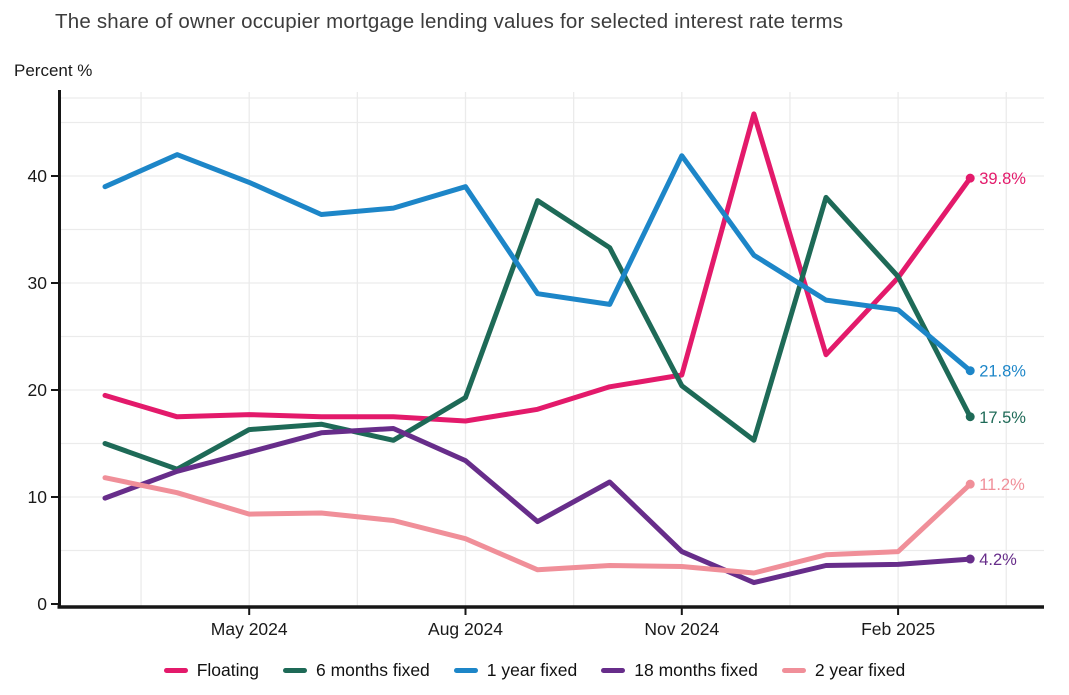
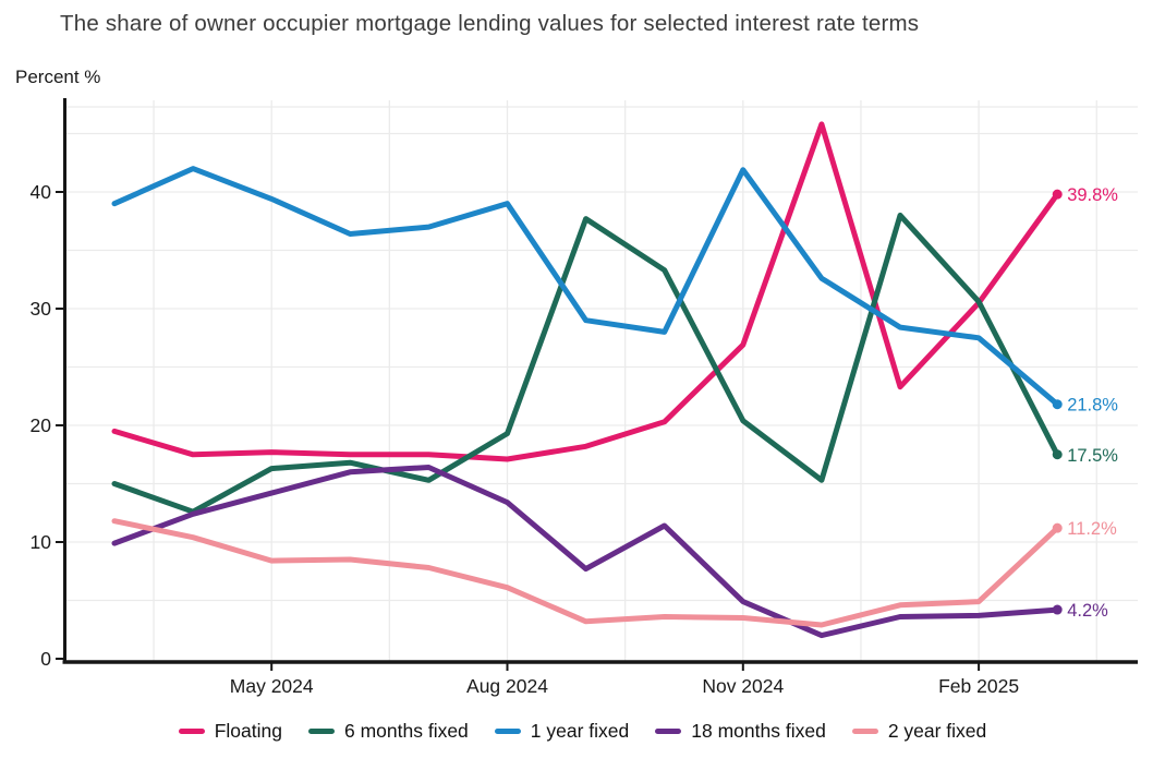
Floating/Nov 2024: 21.4 -> 26.9
